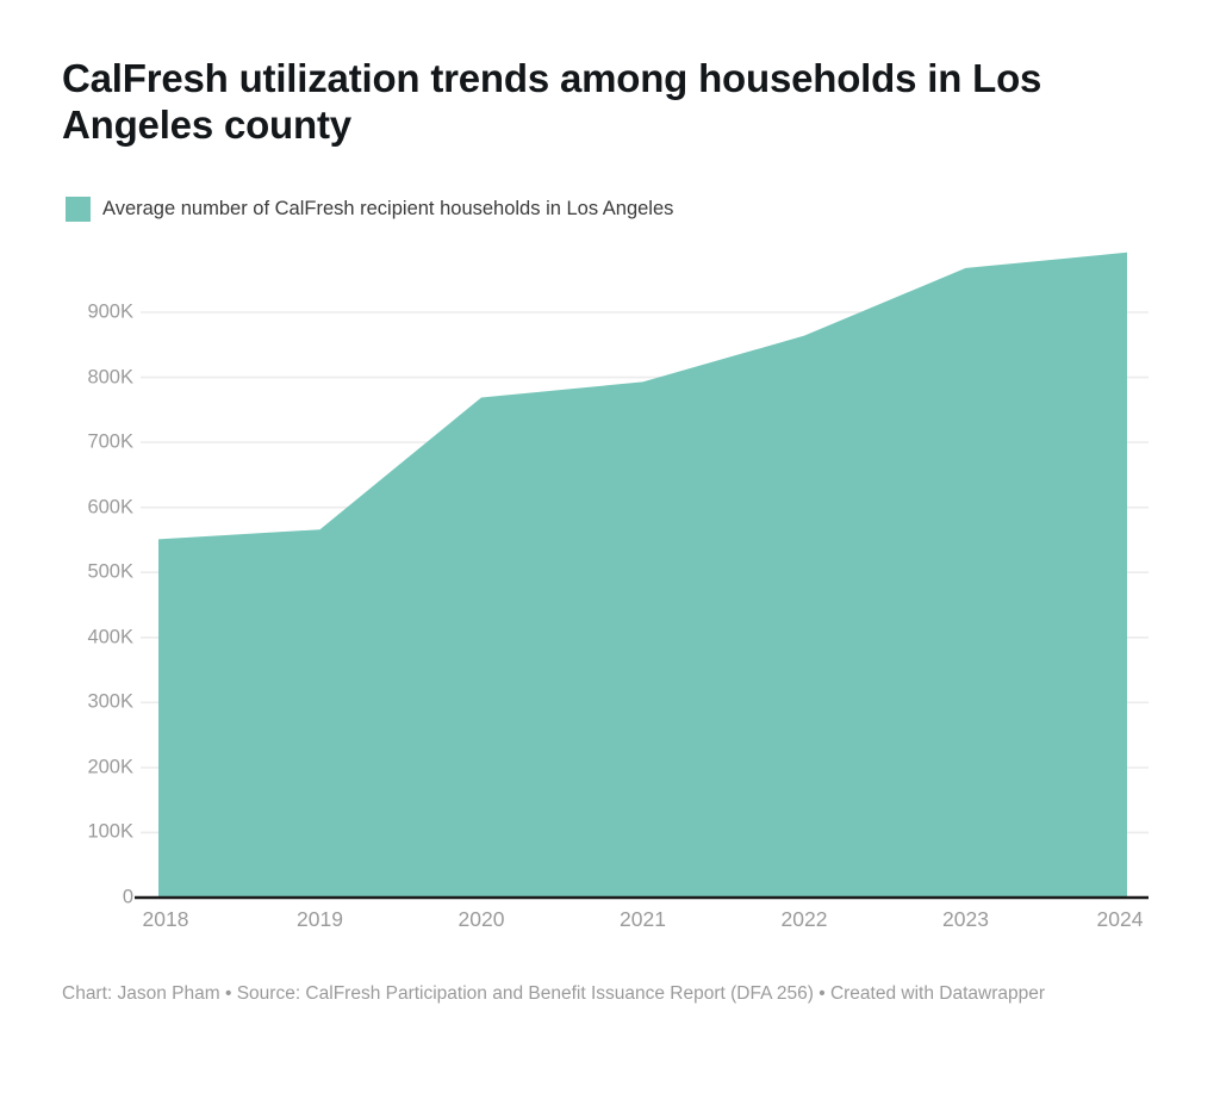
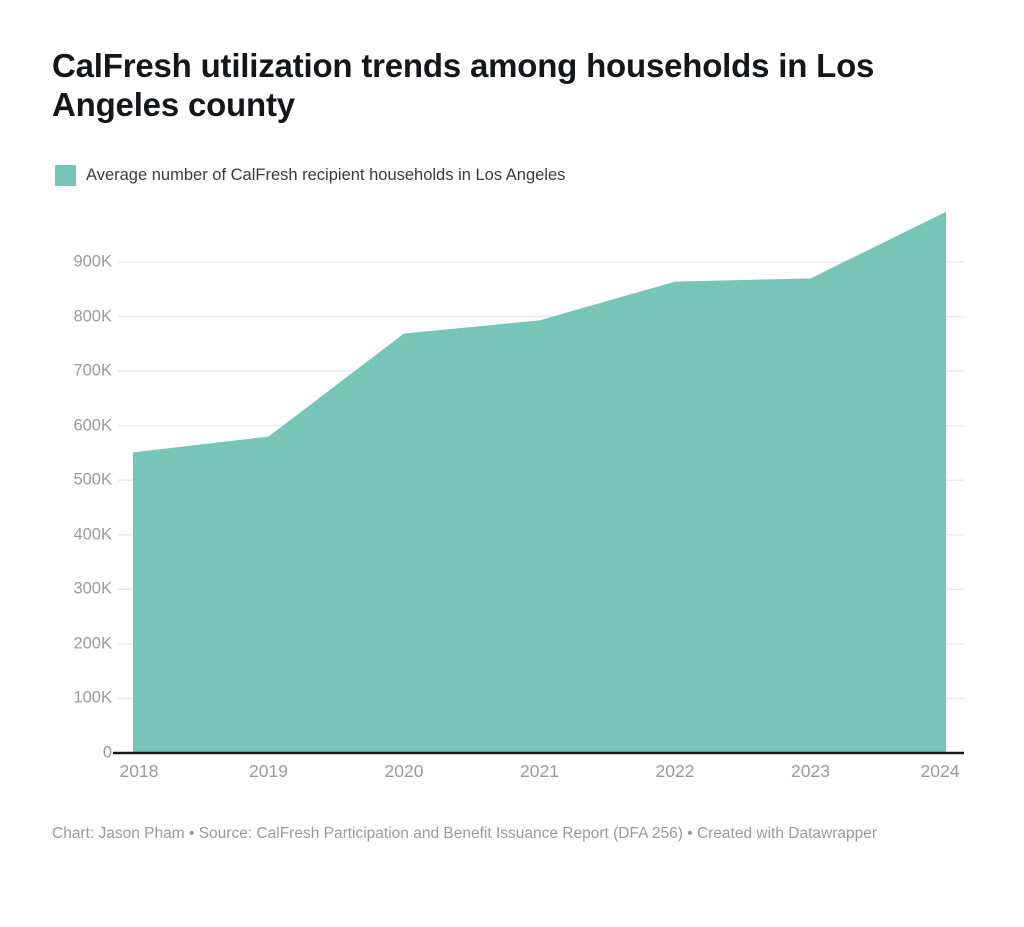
2019: 570K -> 580K
2023: 970K -> 870K
